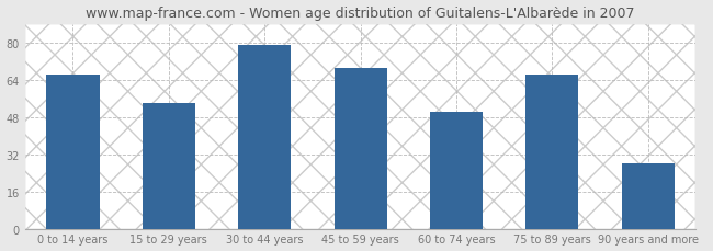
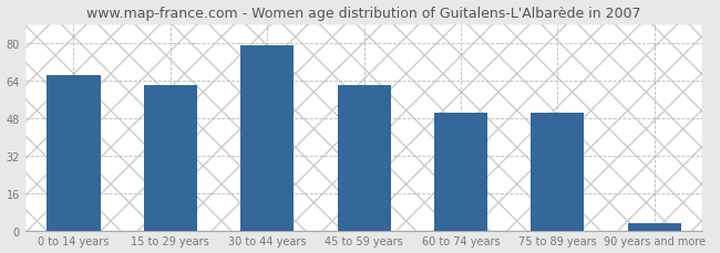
15 to 29 years: 54 -> 62
45 to 59 years: 69 -> 62
75 to 89 years: 66 -> 50
90 years and more: 28 -> 3
